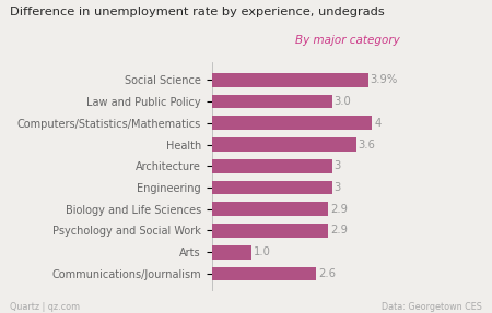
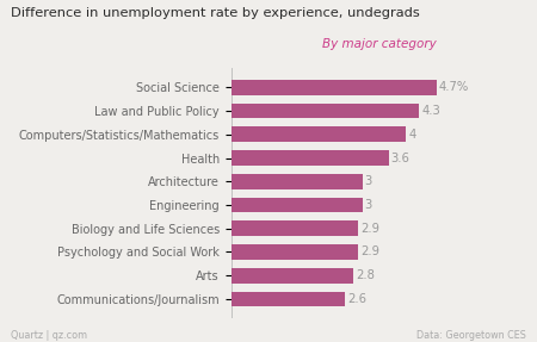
Social Science: 3.9% -> 4.7%
Law and Public Policy: 3.0 -> 4.3
Arts: 1.0 -> 2.8
